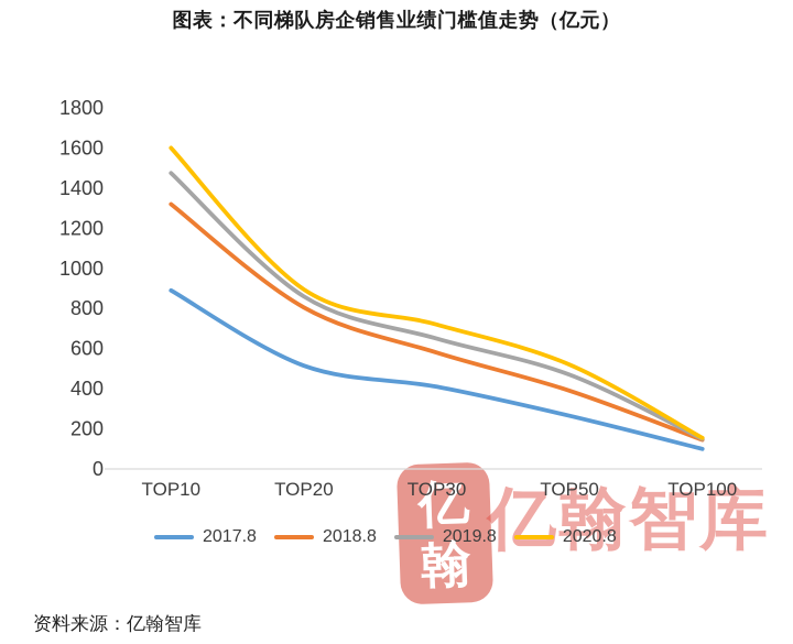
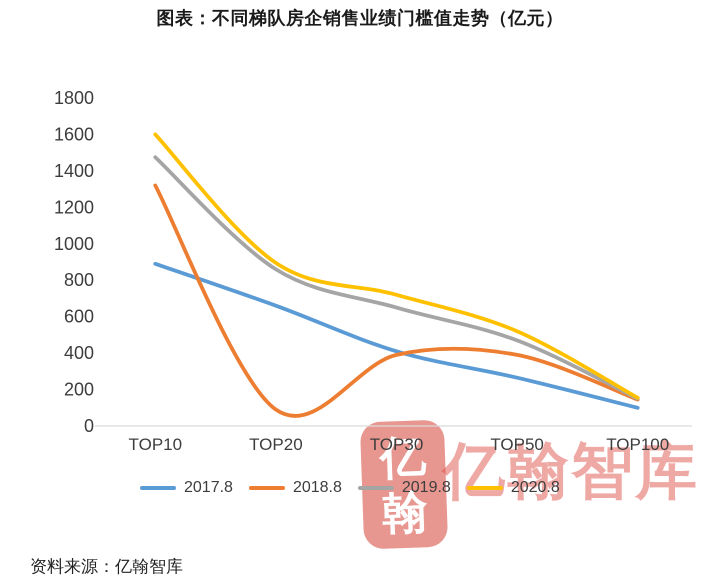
2017.8/TOP20: 520 -> 660
2018.8/TOP20: 800 -> 90
2018.8/TOP30: 580 -> 390
